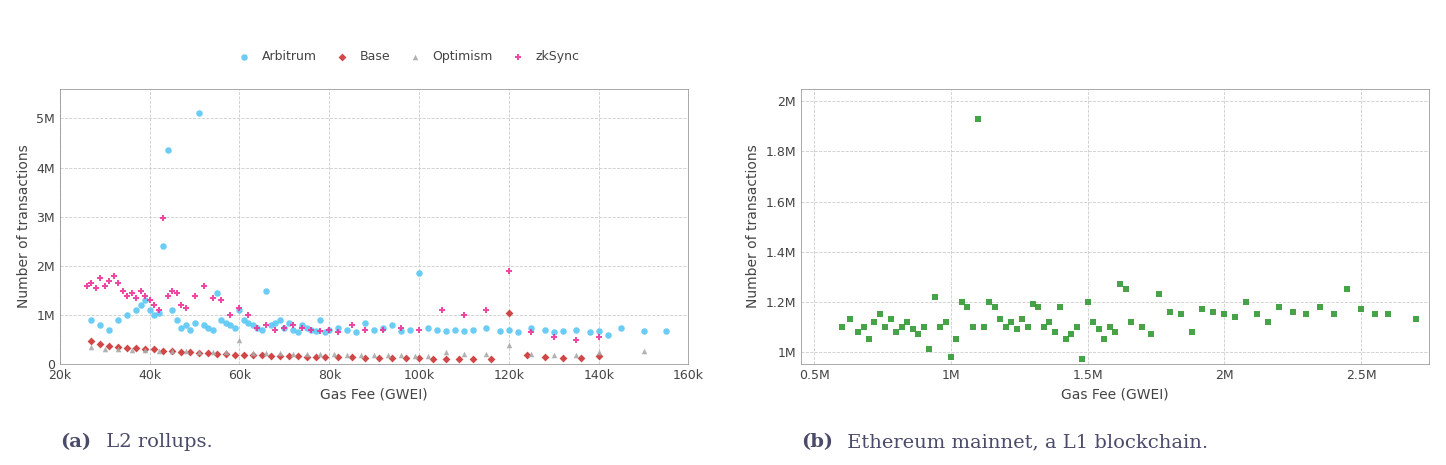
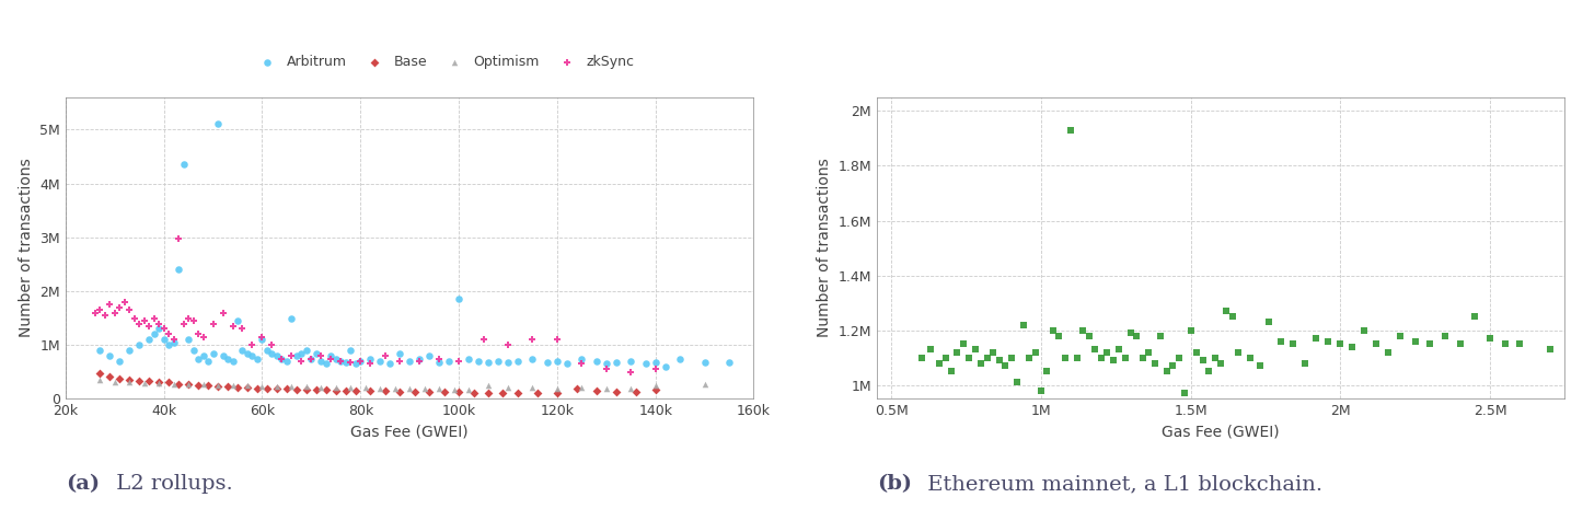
Optimism/60k: 0.50M -> 0.24M
Base/120k: 1.05M -> 0.11M
Optimism/120k: 0.40M -> 0.20M
zkSync/120k: 1.90M -> 1.10M
